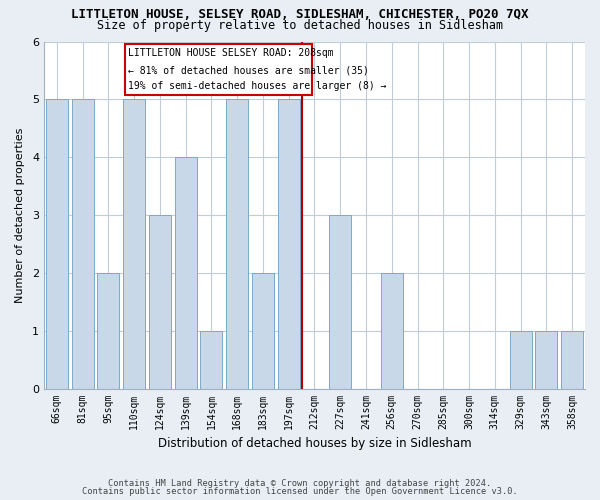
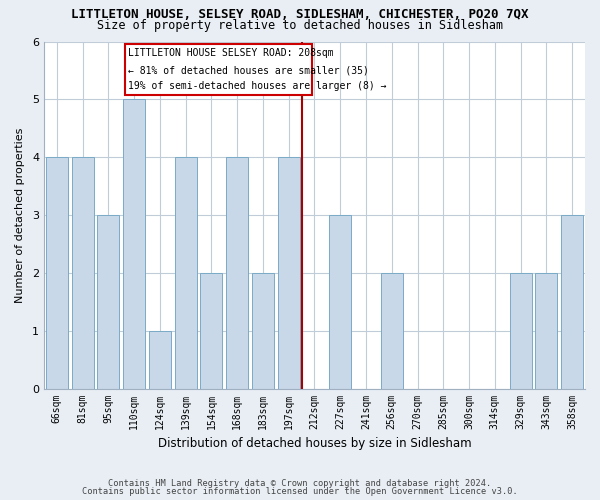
66sqm: 5 -> 4
81sqm: 5 -> 4
95sqm: 2 -> 3
124sqm: 3 -> 1
154sqm: 1 -> 2
168sqm: 5 -> 4
197sqm: 5 -> 4
329sqm: 1 -> 2
343sqm: 1 -> 2
358sqm: 1 -> 3
